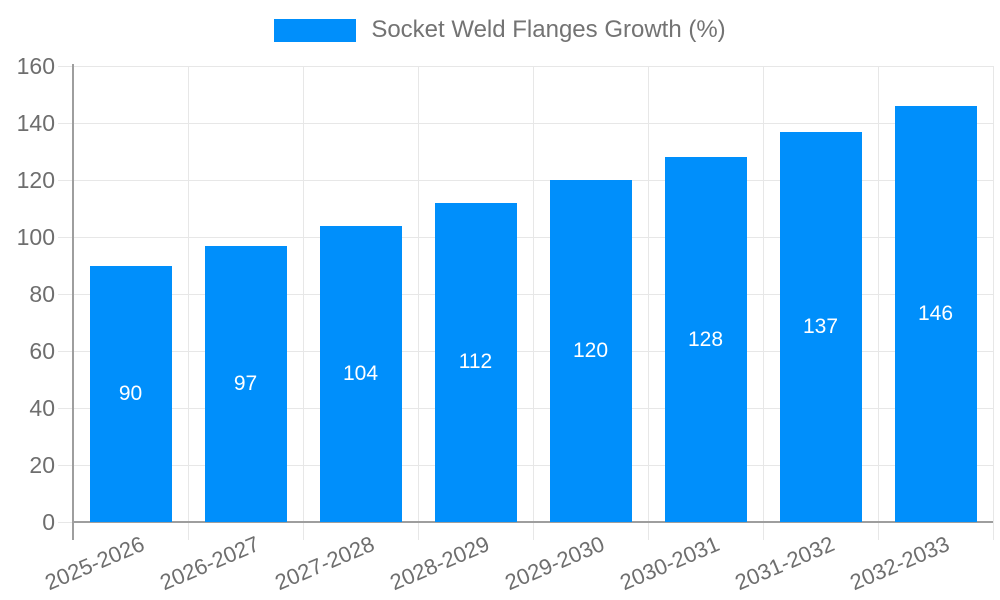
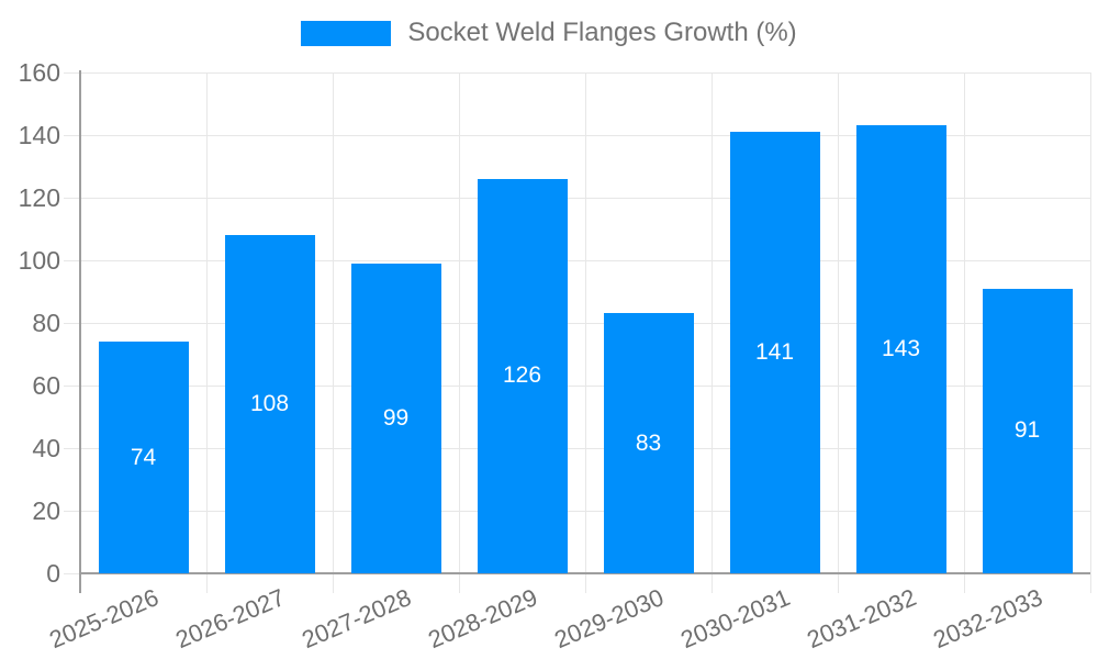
2025-2026: 90 -> 74
2026-2027: 97 -> 108
2027-2028: 104 -> 99
2028-2029: 112 -> 126
2029-2030: 120 -> 83
2030-2031: 128 -> 141
2031-2032: 137 -> 143
2032-2033: 146 -> 91
